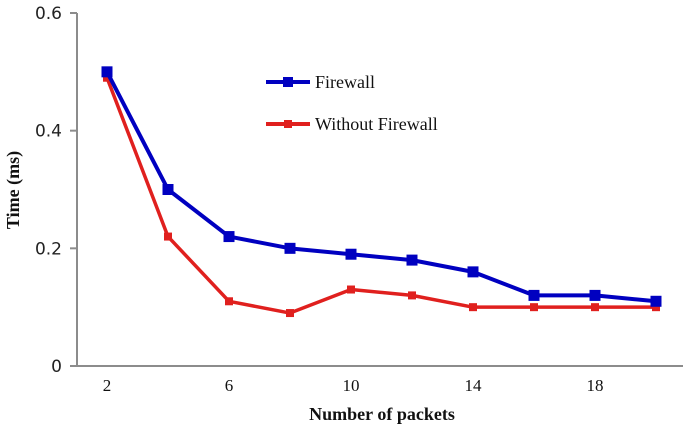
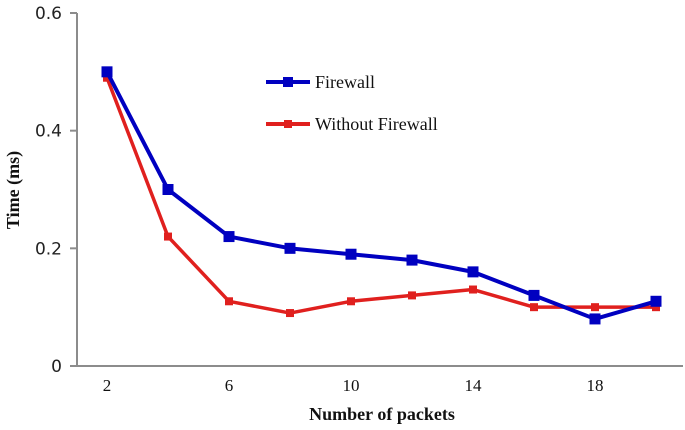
Without Firewall/10: 0.13 -> 0.11
Without Firewall/14: 0.10 -> 0.13
Firewall/18: 0.12 -> 0.08
